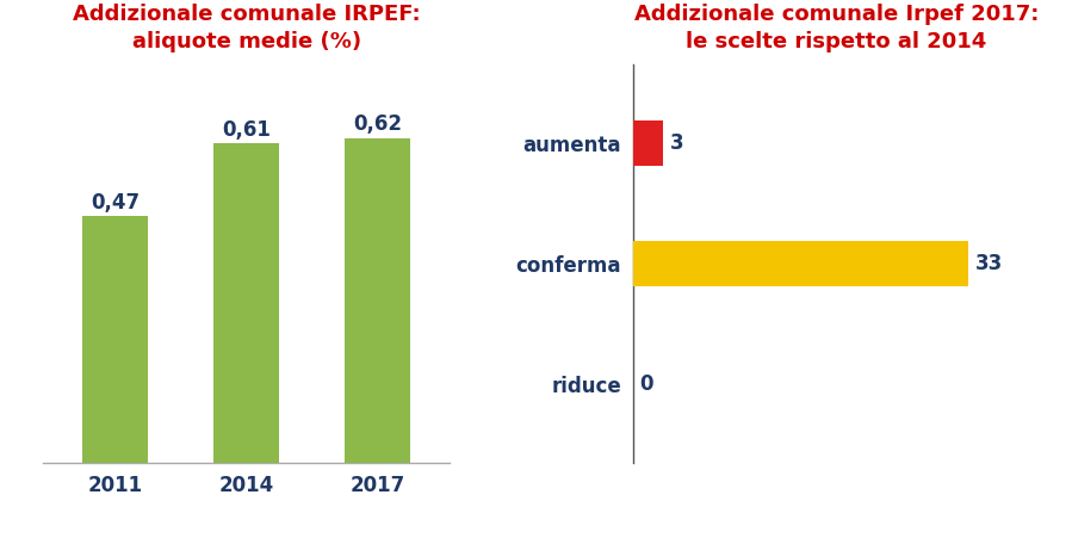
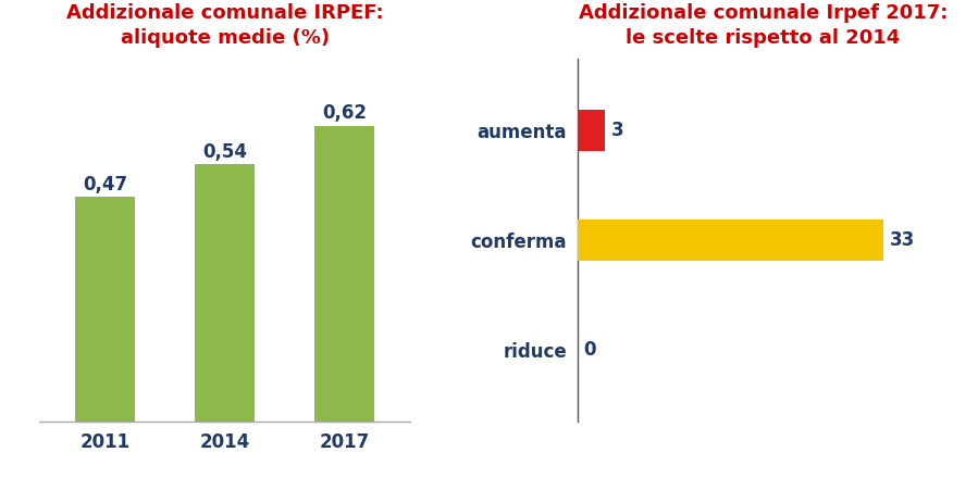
Addizionale comunale IRPEF: aliquote medie (%)/2014: 0,61 -> 0,54
